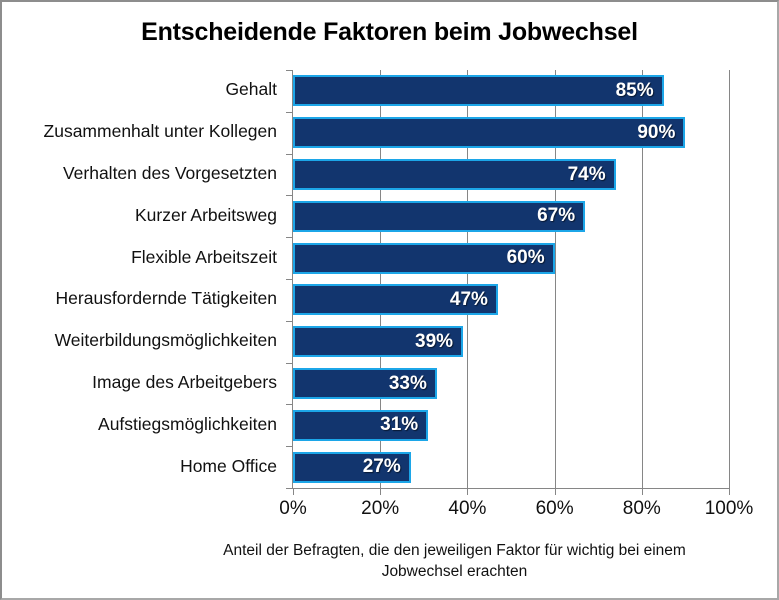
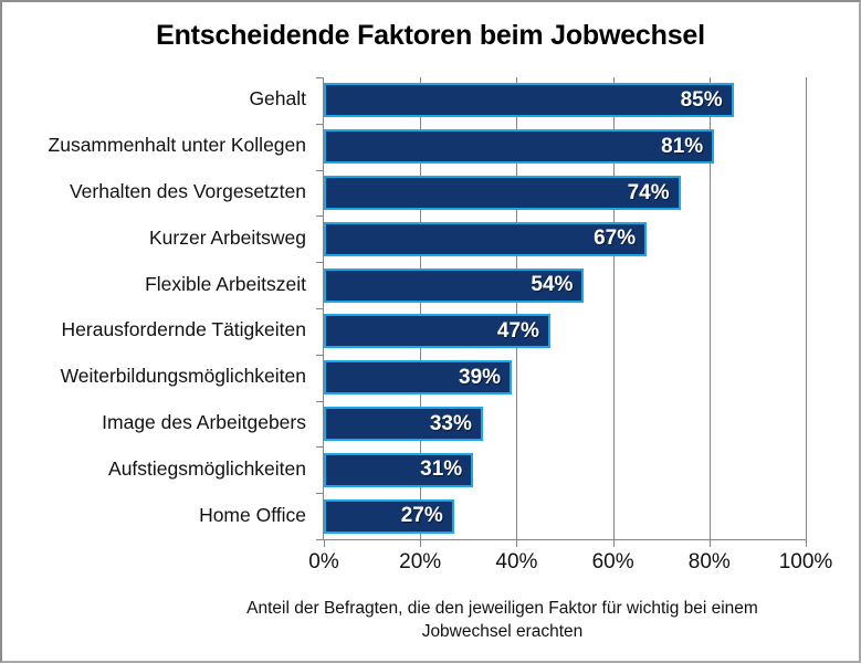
Zusammenhalt unter Kollegen: 90% -> 81%
Flexible Arbeitszeit: 60% -> 54%
